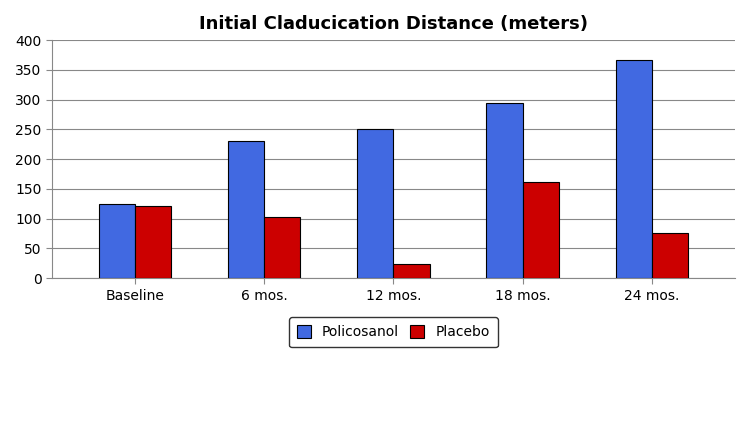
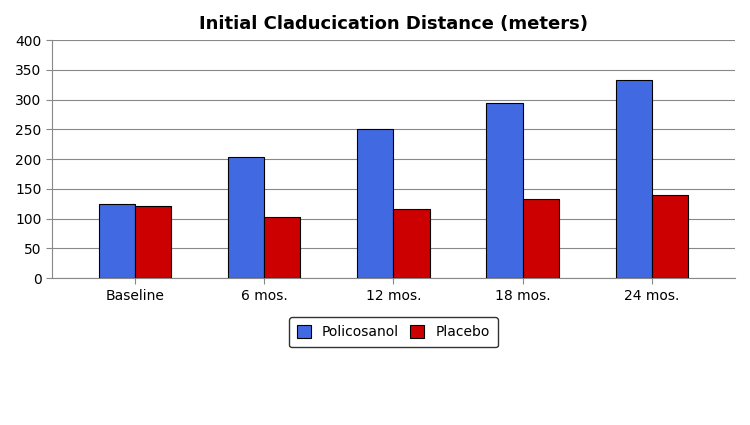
Policosanol/6 mos.: 230 -> 203
Placebo/12 mos.: 24 -> 116
Placebo/18 mos.: 162 -> 133
Policosanol/24 mos.: 366 -> 333
Placebo/24 mos.: 76 -> 140
